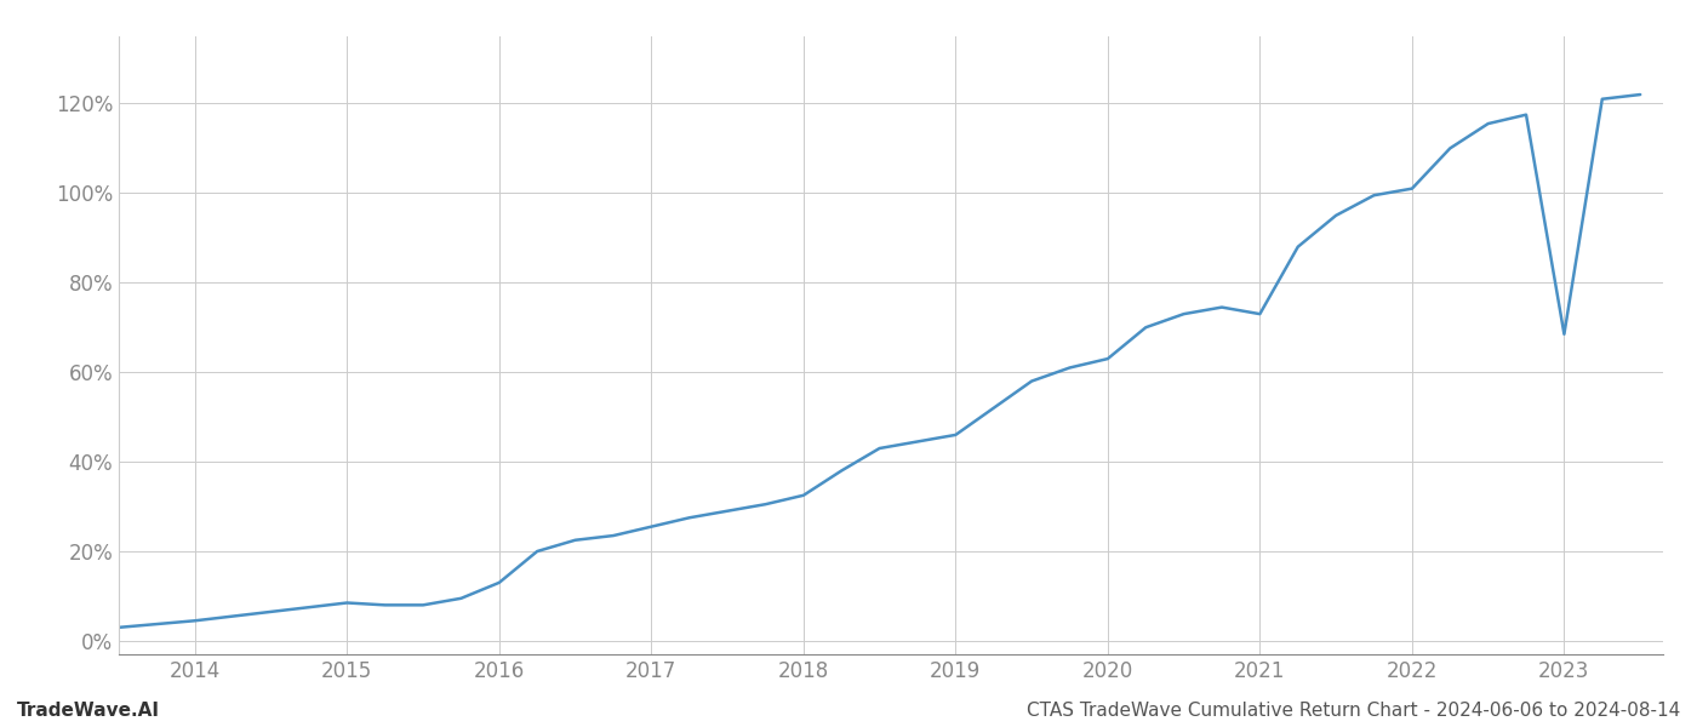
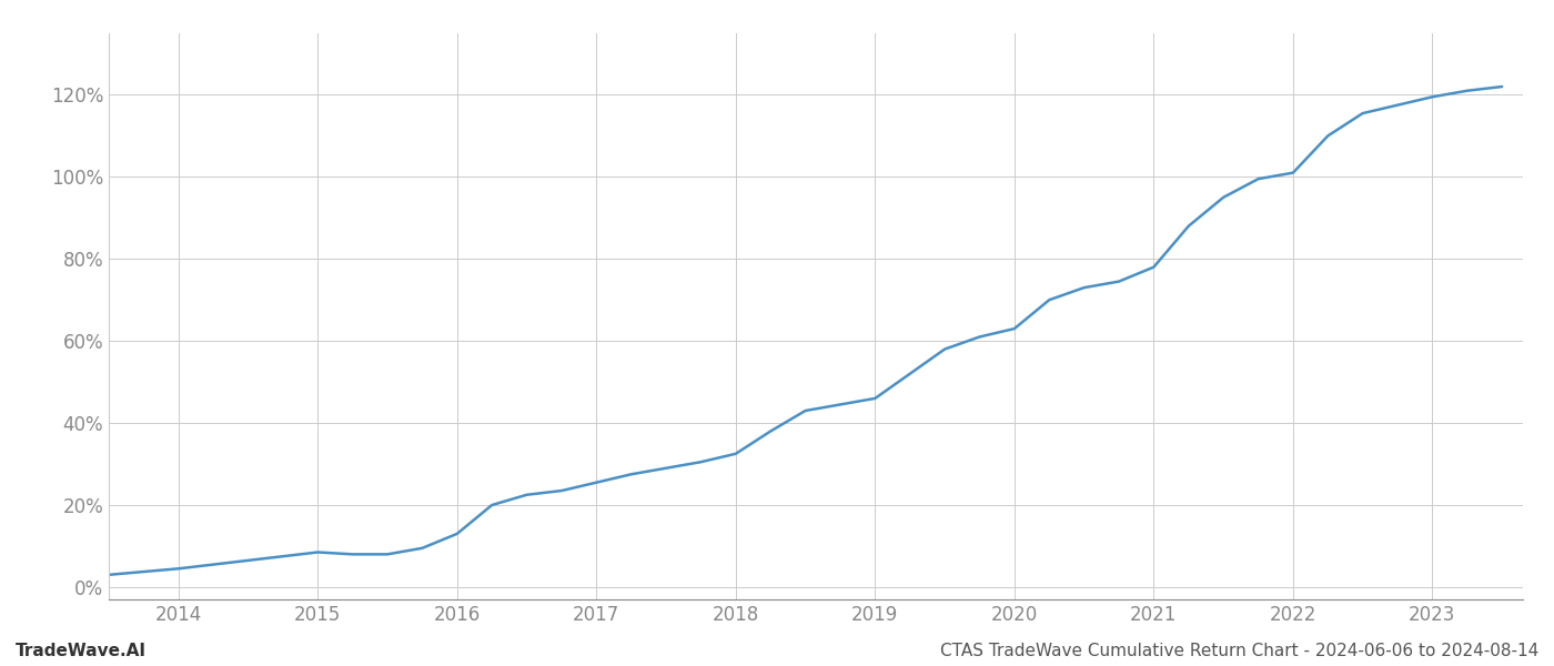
2021: 73.0% -> 78.0%
2023: 68.5% -> 119.5%
